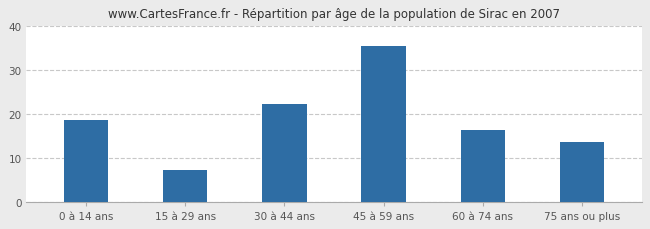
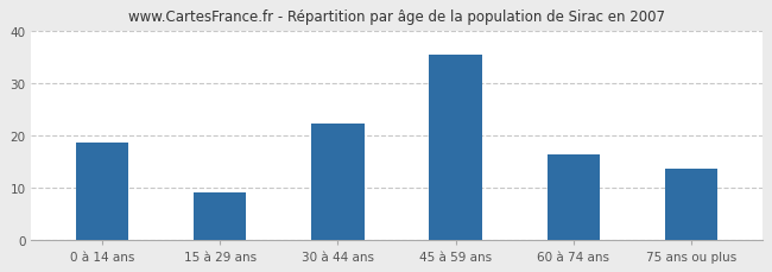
15 à 29 ans: 7.2 -> 9.0
